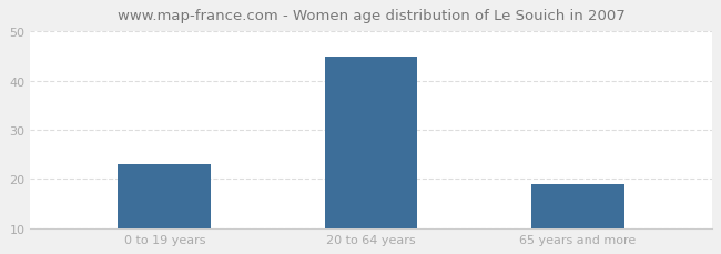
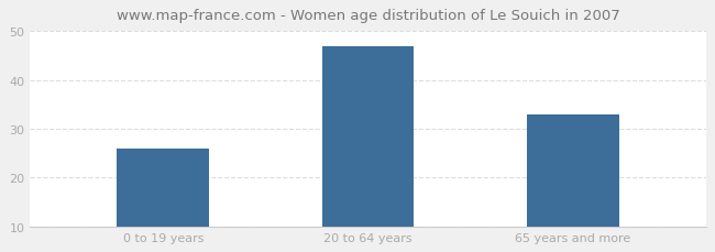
0 to 19 years: 23 -> 26
20 to 64 years: 45 -> 47
65 years and more: 19 -> 33
